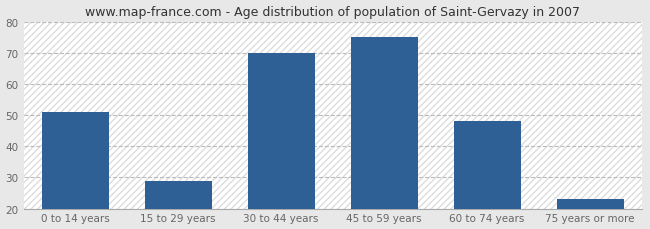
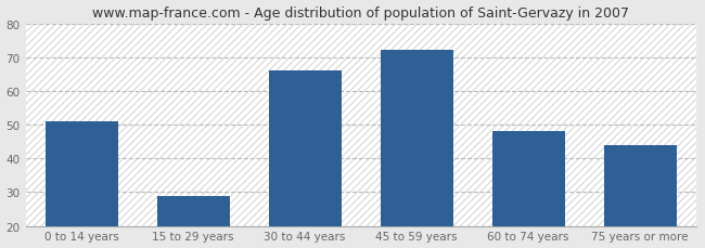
30 to 44 years: 70 -> 66
45 to 59 years: 75 -> 72
75 years or more: 23 -> 44
